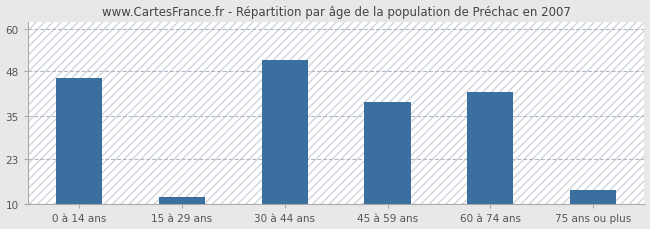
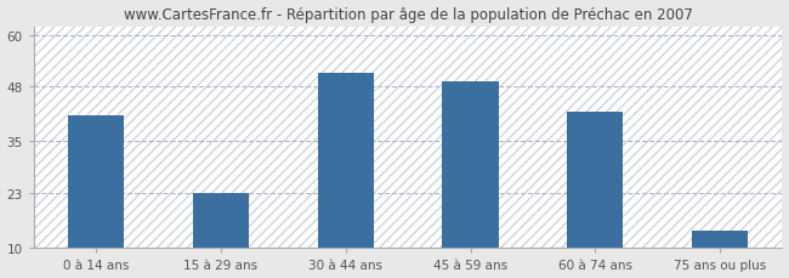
0 à 14 ans: 46 -> 41
15 à 29 ans: 12 -> 23
45 à 59 ans: 39 -> 49
